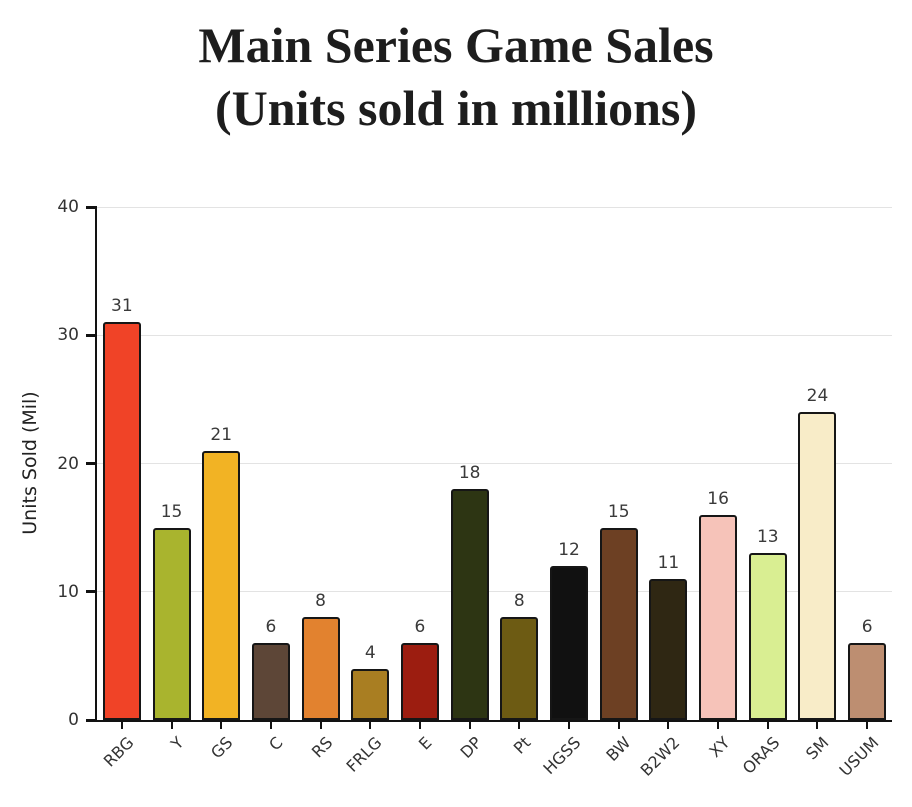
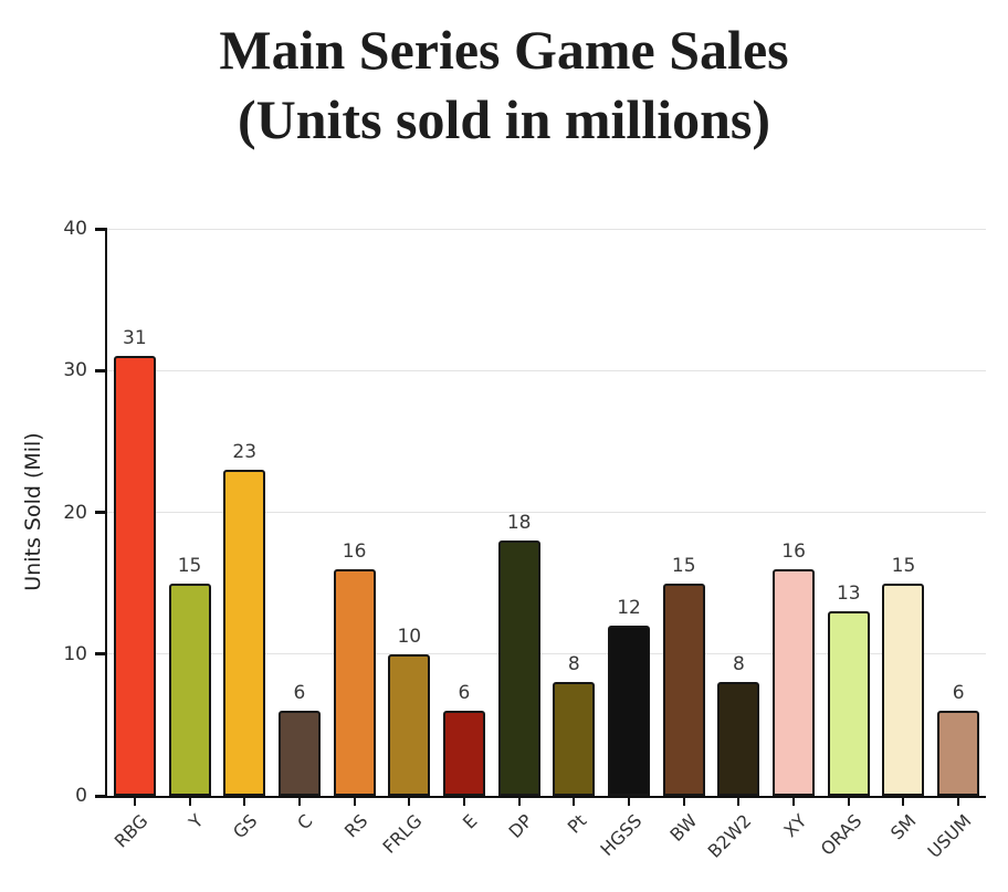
GS: 21 -> 23
RS: 8 -> 16
FRLG: 4 -> 10
B2W2: 11 -> 8
SM: 24 -> 15
